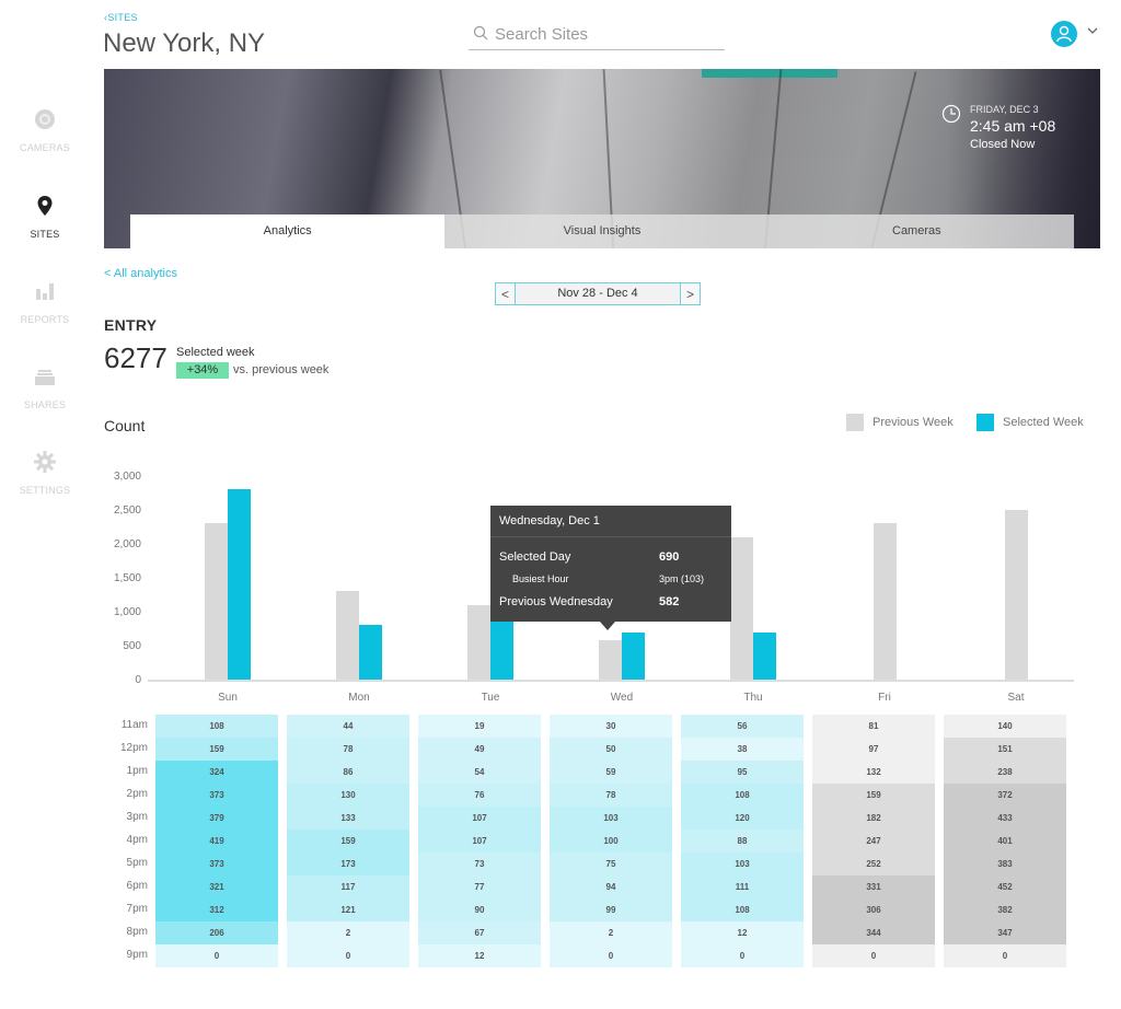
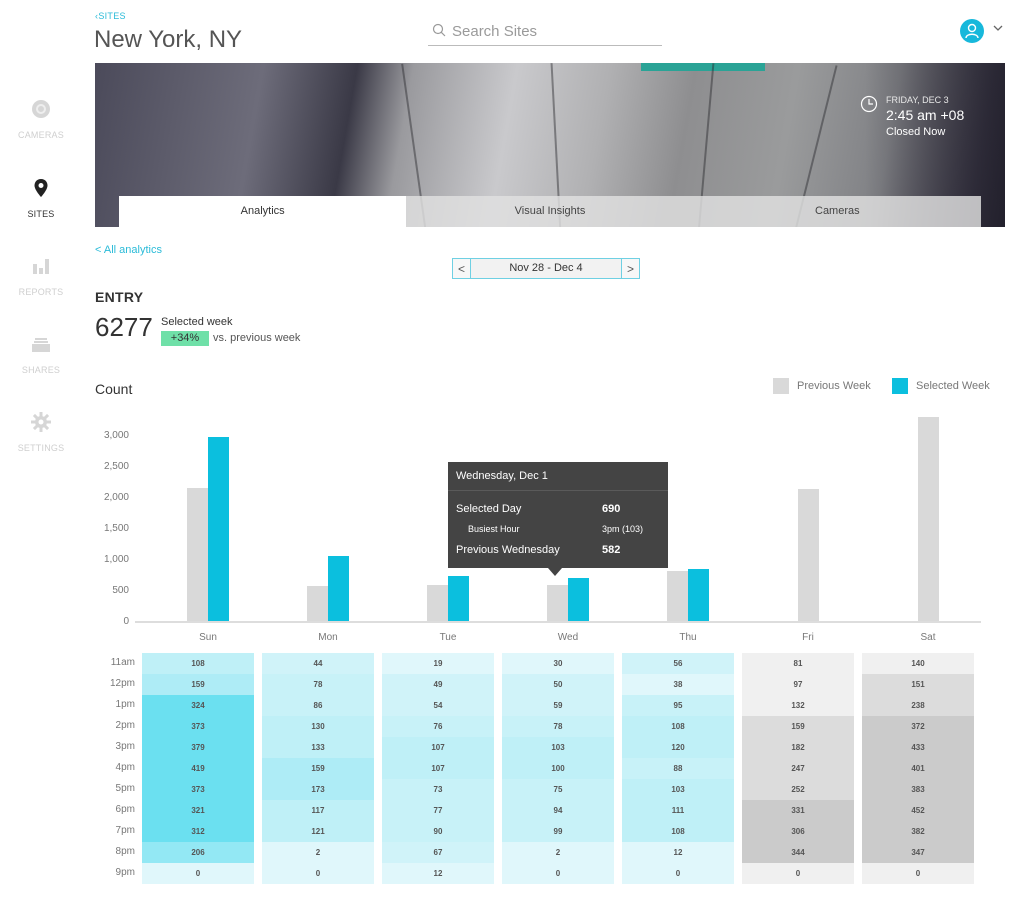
Previous Week/Sun: 2300 -> 2100
Selected Week/Sun: 2800 -> 3000
Previous Week/Mon: 1300 -> 600
Selected Week/Mon: 800 -> 1000
Previous Week/Tue: 1100 -> 600
Selected Week/Tue: 1400 -> 700
Previous Week/Thu: 2100 -> 800
Selected Week/Thu: 700 -> 800
Previous Week/Fri: 2300 -> 2100
Previous Week/Sat: 2500 -> 3300
